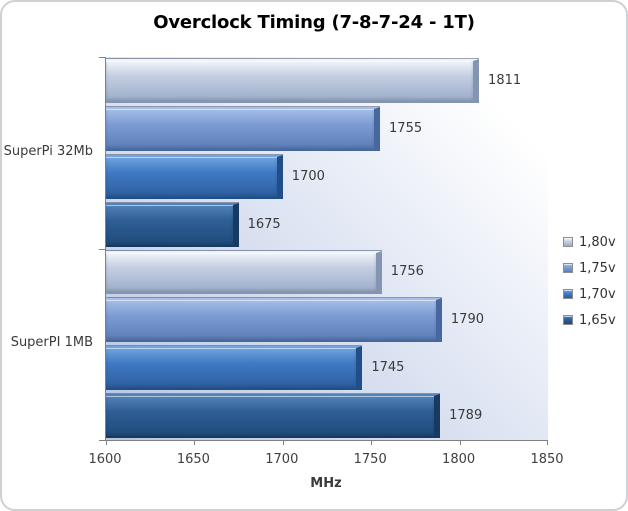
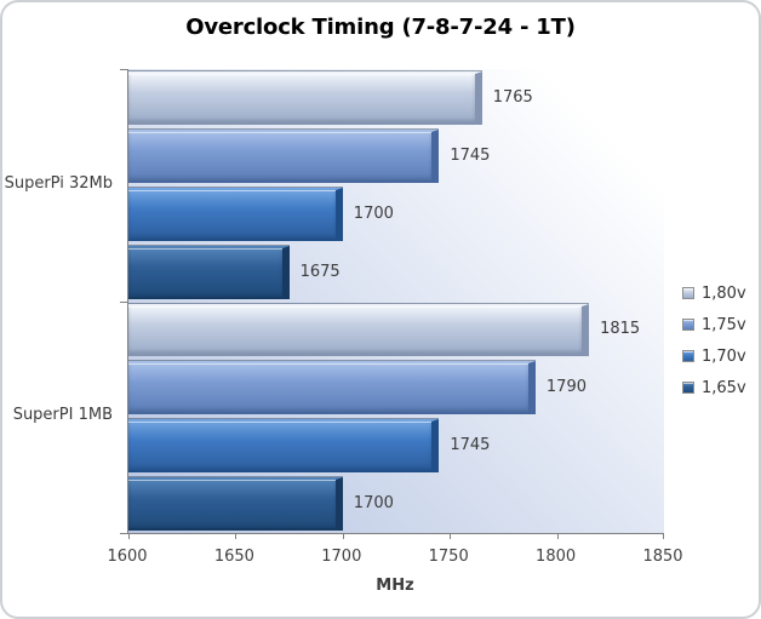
1,80v/SuperPi 32Mb: 1811 -> 1765
1,75v/SuperPi 32Mb: 1755 -> 1745
1,80v/SuperPI 1MB: 1756 -> 1815
1,65v/SuperPI 1MB: 1789 -> 1700
